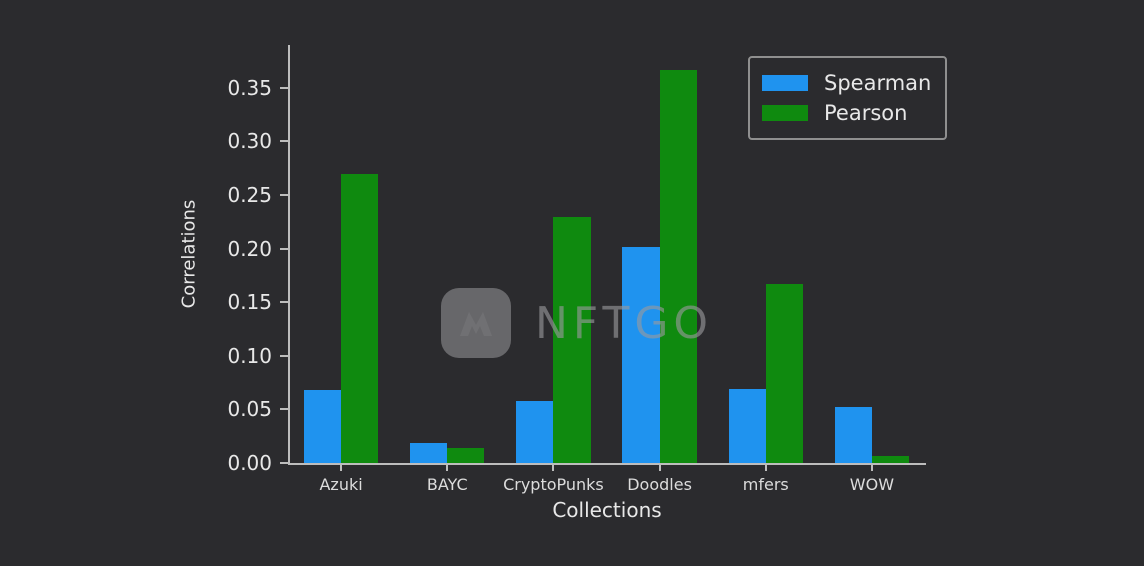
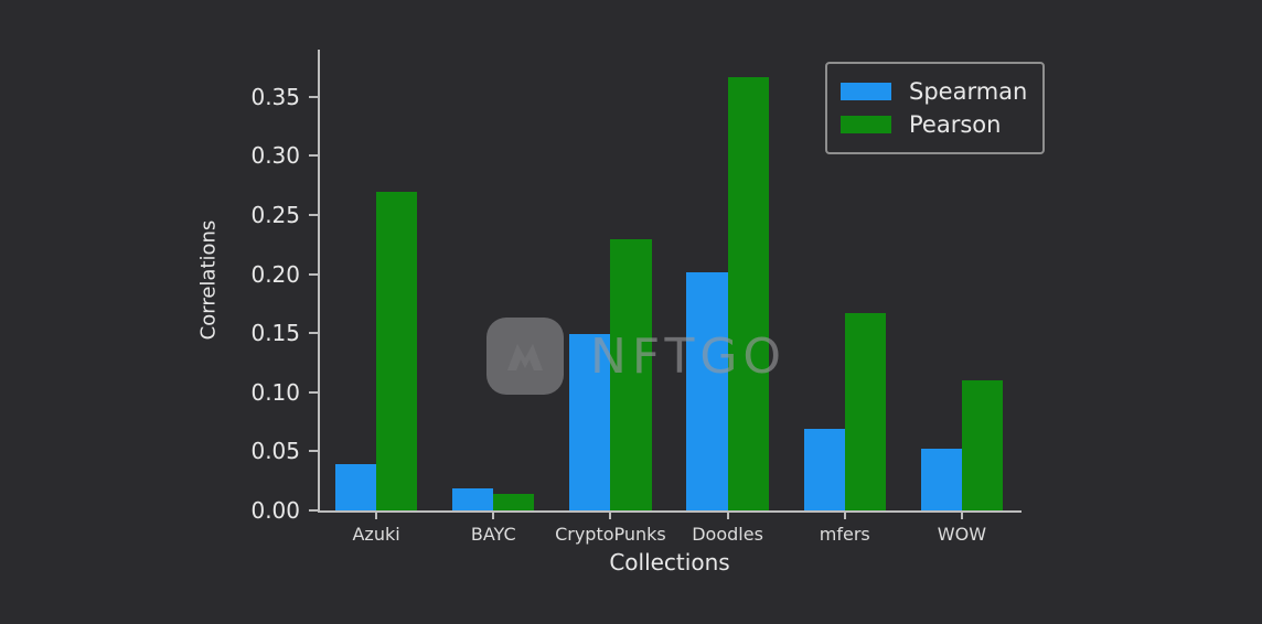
Spearman/Azuki: 0.068 -> 0.039
Spearman/CryptoPunks: 0.058 -> 0.149
Pearson/WOW: 0.007 -> 0.110
